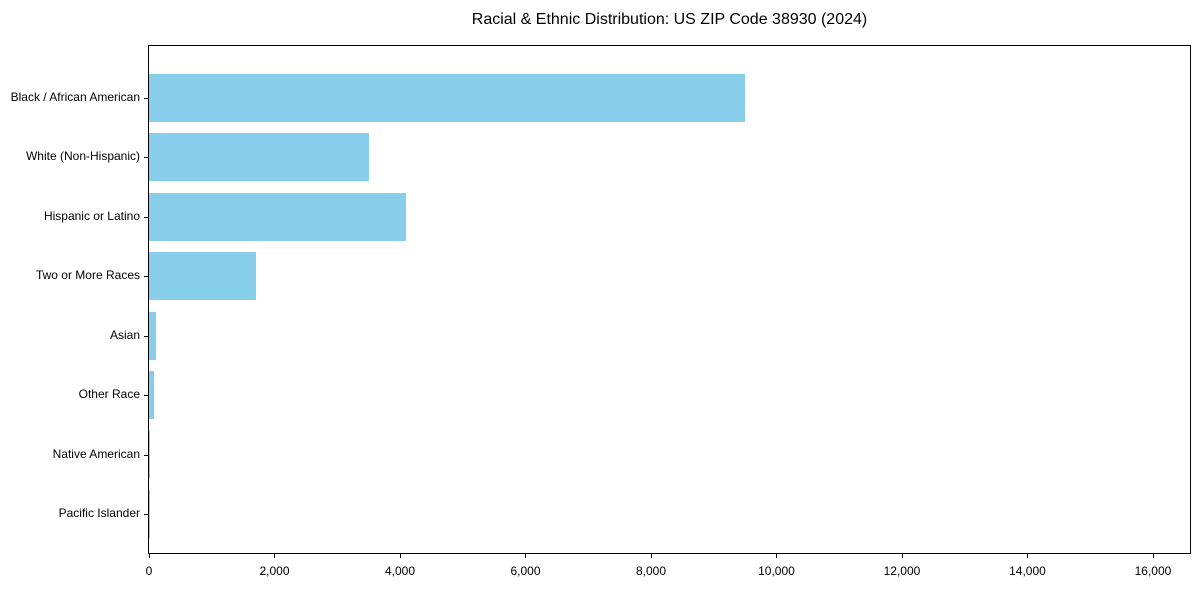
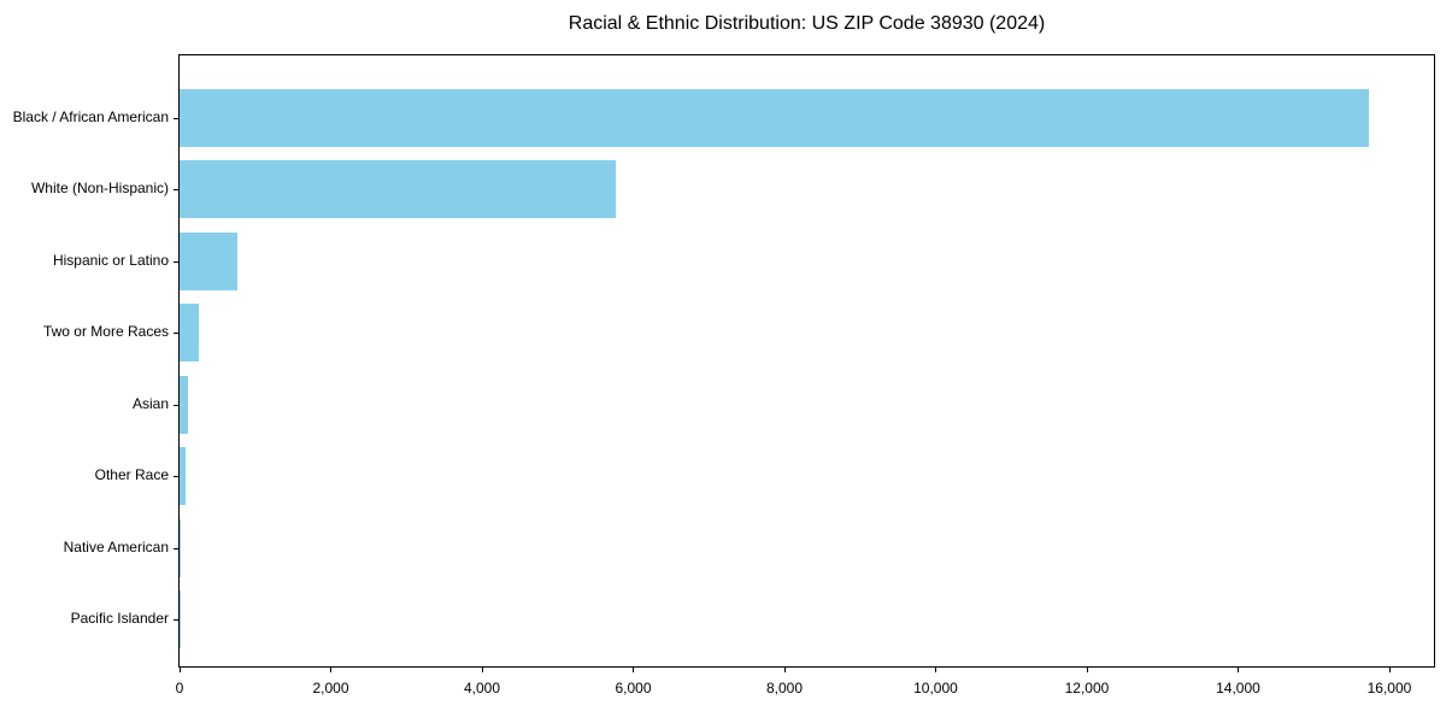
Black / African American: 9500 -> 15700
White (Non-Hispanic): 3500 -> 5800
Hispanic or Latino: 4100 -> 800
Two or More Races: 1700 -> 300
